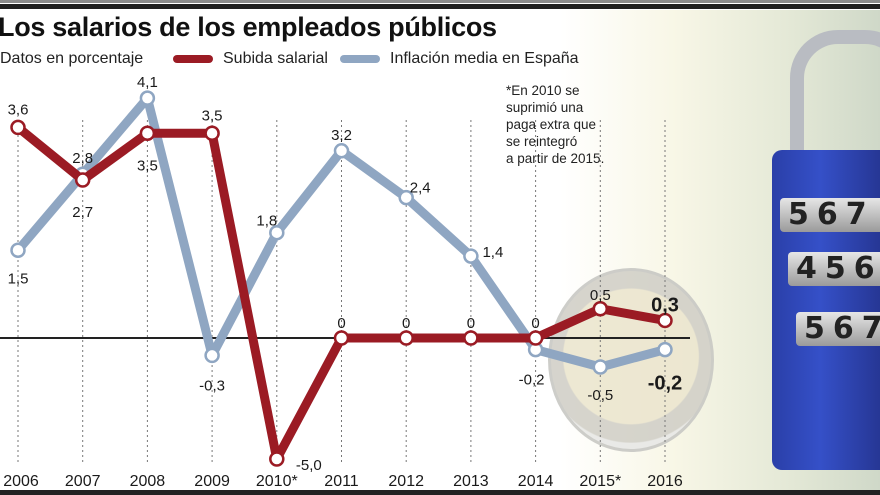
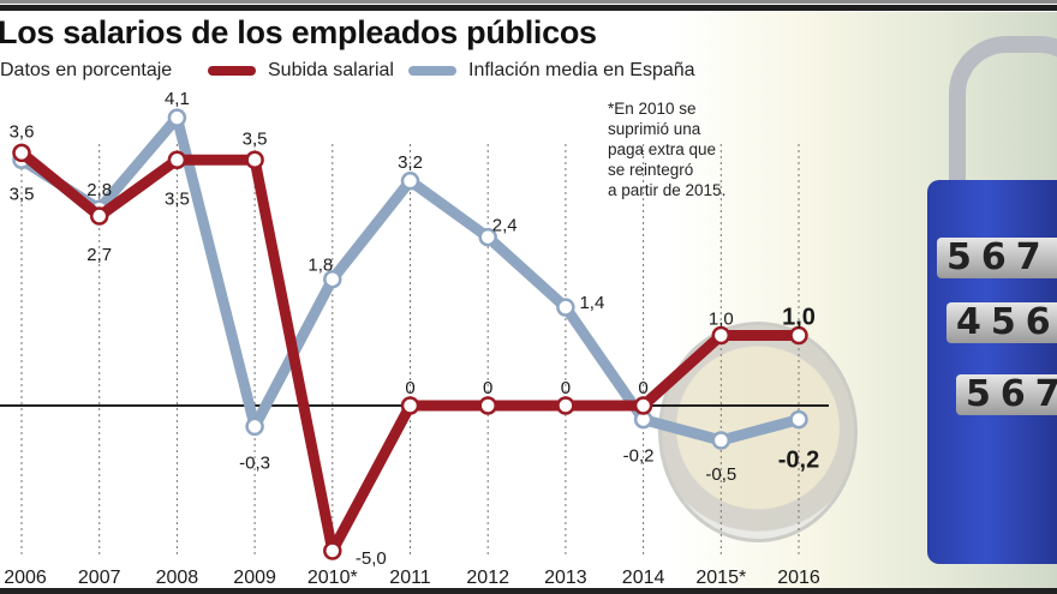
Inflación media en España/2006: 1,5 -> 3,5
Subida salarial/2015*: 0,5 -> 1,0
Subida salarial/2016: 0,3 -> 1,0
